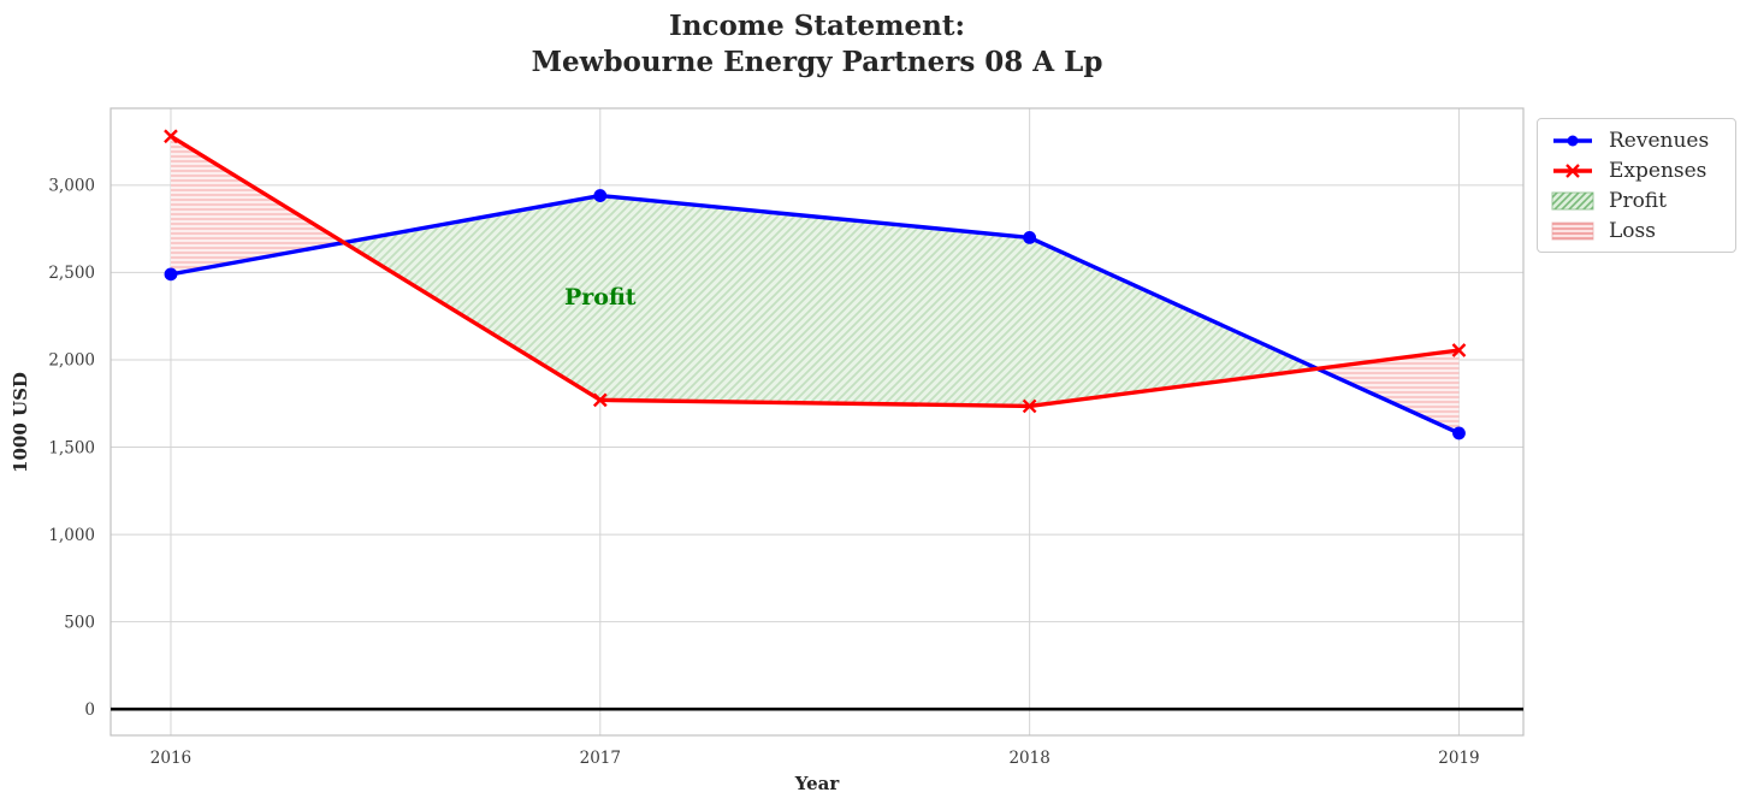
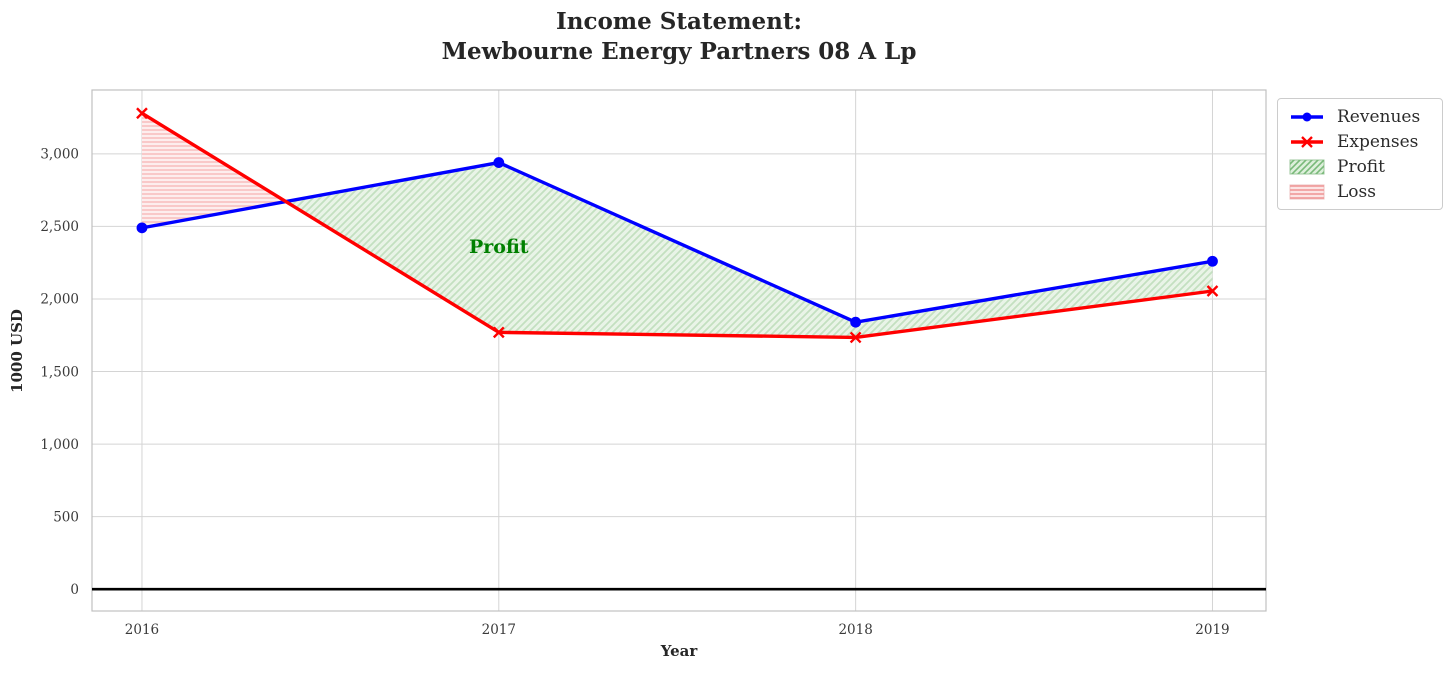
Revenues/2018: 2700 -> 1840
Revenues/2019: 1580 -> 2260
